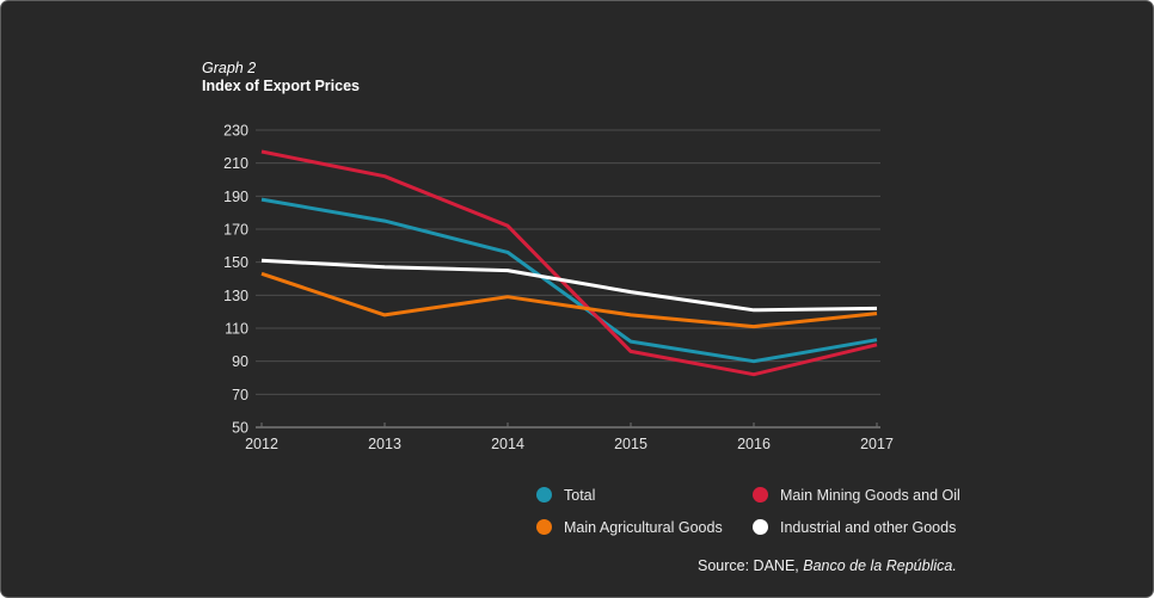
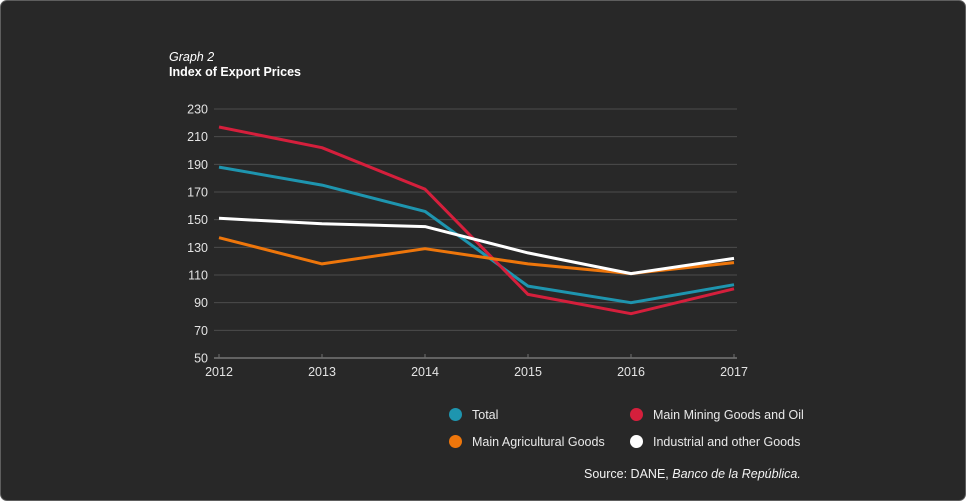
Main Agricultural Goods/2012: 143 -> 137
Industrial and other Goods/2015: 132 -> 126
Industrial and other Goods/2016: 121 -> 111
